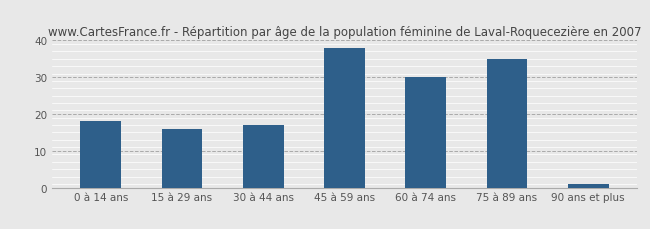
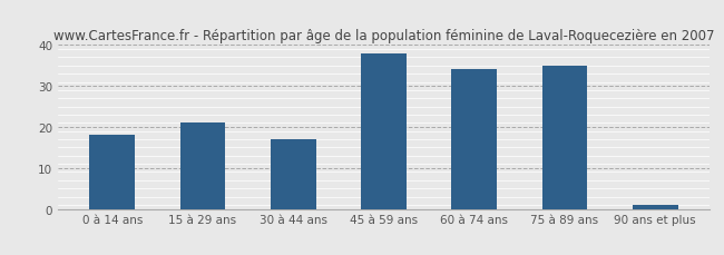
15 à 29 ans: 16 -> 21
60 à 74 ans: 30 -> 34
